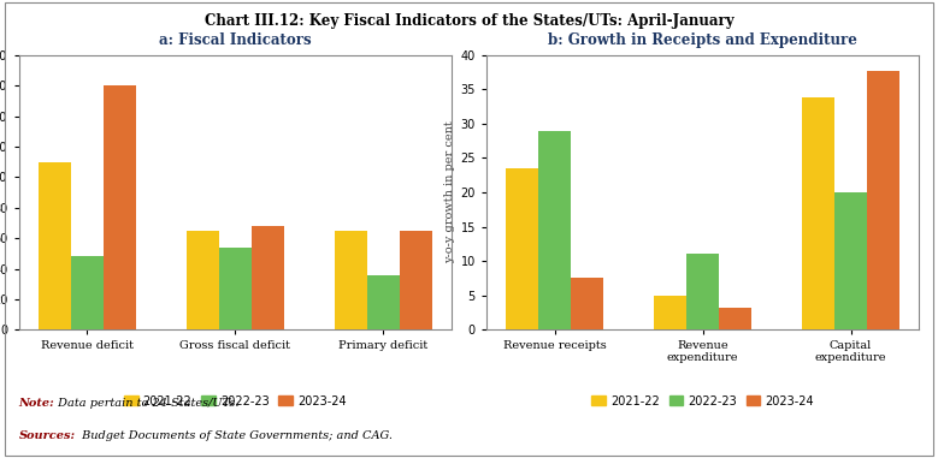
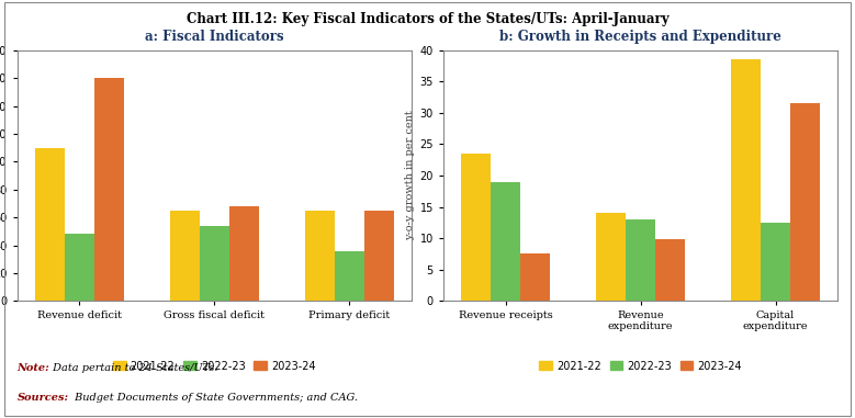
b: Growth in Receipts and Expenditure/2022-23/Revenue receipts: 29.0 -> 19.0
b: Growth in Receipts and Expenditure/2021-22/Revenue expenditure: 5.0 -> 14.0
b: Growth in Receipts and Expenditure/2022-23/Revenue expenditure: 11.0 -> 13.0
b: Growth in Receipts and Expenditure/2023-24/Revenue expenditure: 3.2 -> 9.8
b: Growth in Receipts and Expenditure/2021-22/Capital expenditure: 33.8 -> 38.5
b: Growth in Receipts and Expenditure/2022-23/Capital expenditure: 20.0 -> 12.5
b: Growth in Receipts and Expenditure/2023-24/Capital expenditure: 37.6 -> 31.5
